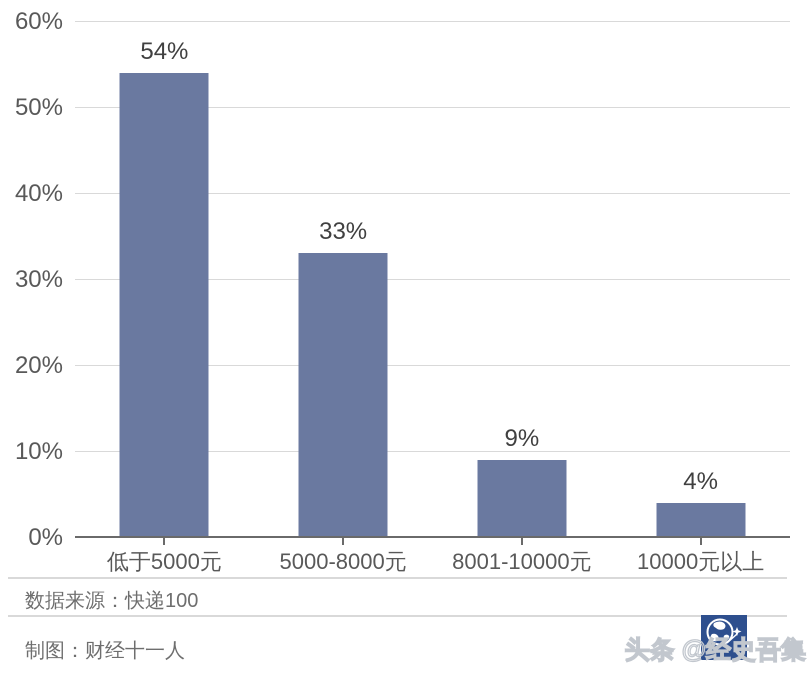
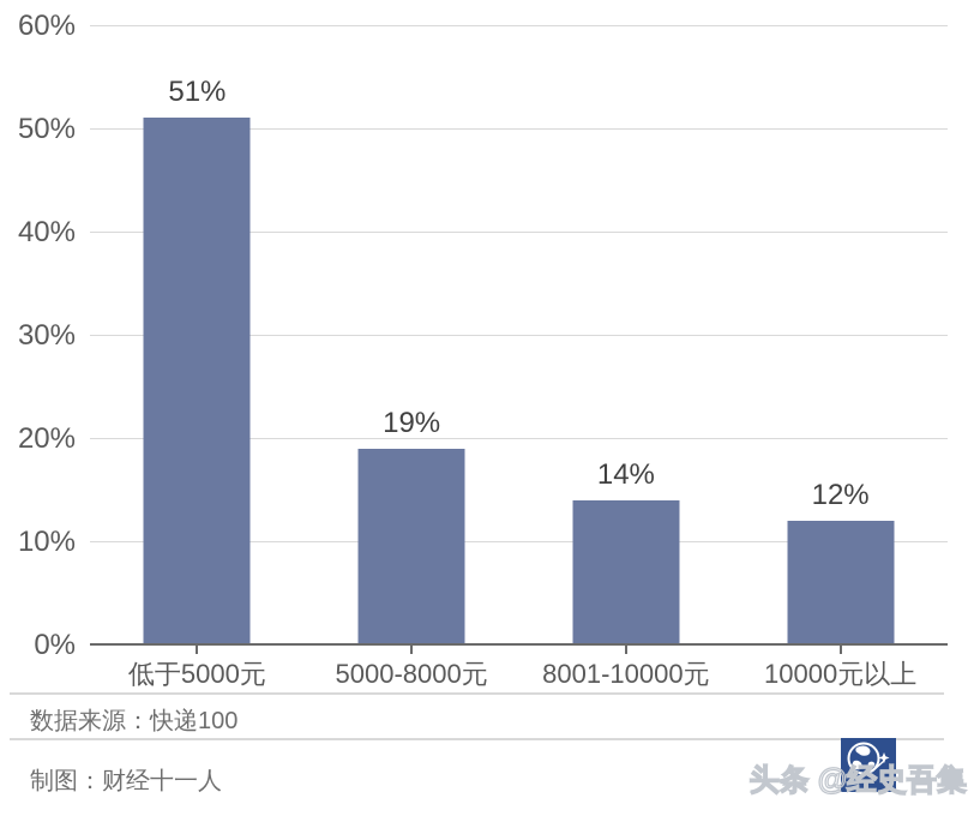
低于5000元: 54% -> 51%
5000-8000元: 33% -> 19%
8001-10000元: 9% -> 14%
10000元以上: 4% -> 12%
